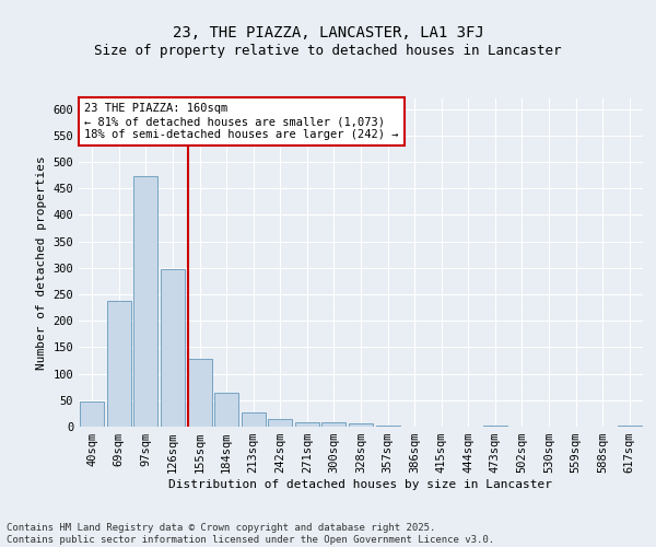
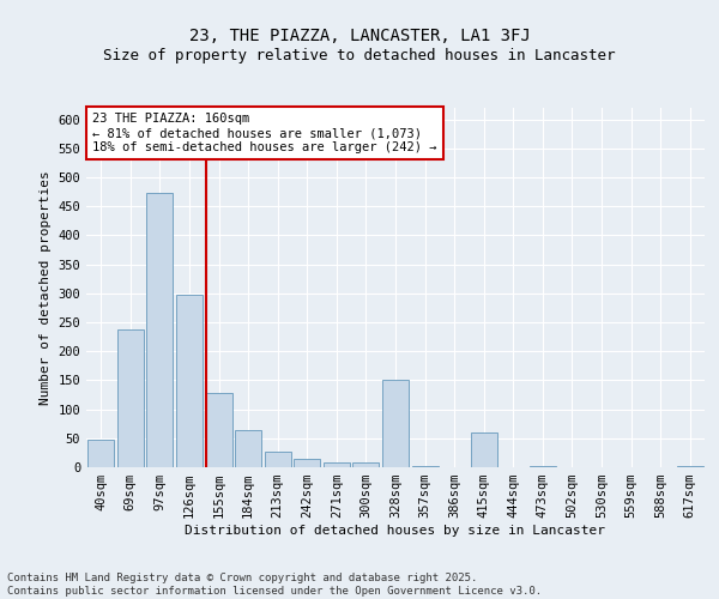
328sqm: 7 -> 150
415sqm: 1 -> 60
